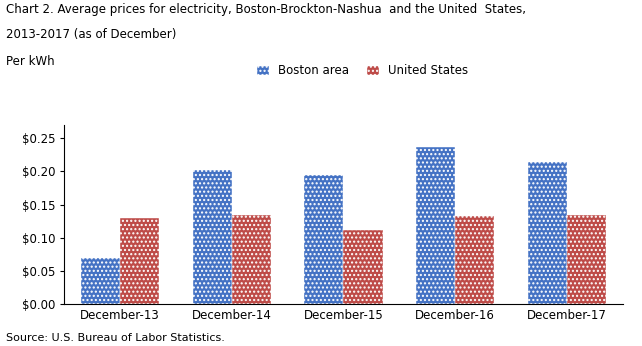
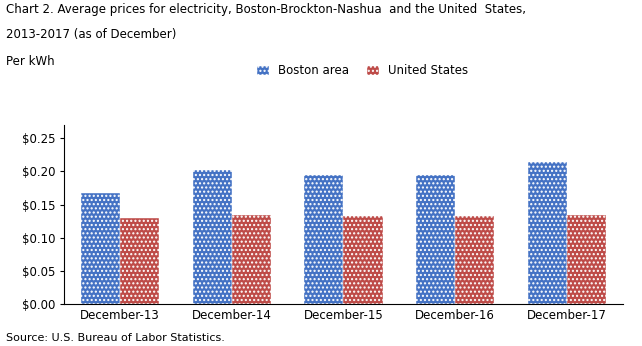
Boston area/December-13: $0.070 -> $0.168
United States/December-15: $0.112 -> $0.133
Boston area/December-16: $0.236 -> $0.195
